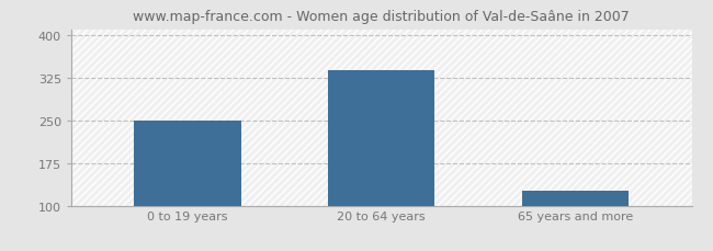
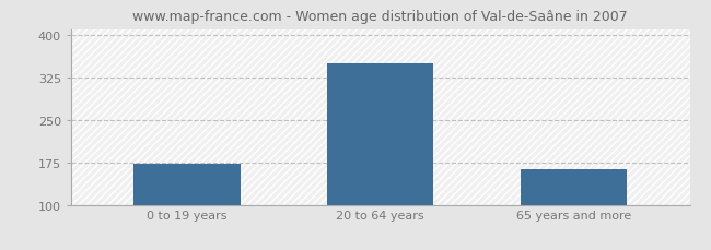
0 to 19 years: 250 -> 172
20 to 64 years: 338 -> 350
65 years and more: 126 -> 163
